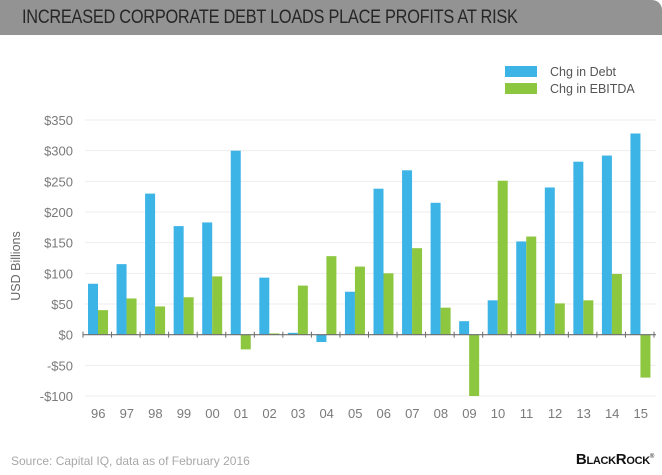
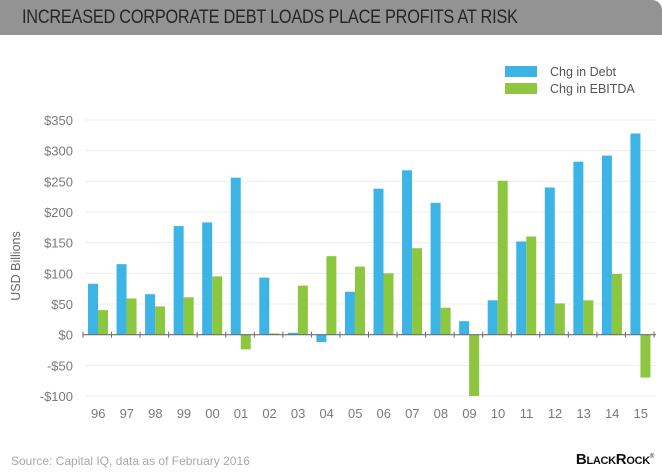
Chg in Debt/98: $230 -> $70
Chg in Debt/01: $300 -> $260
